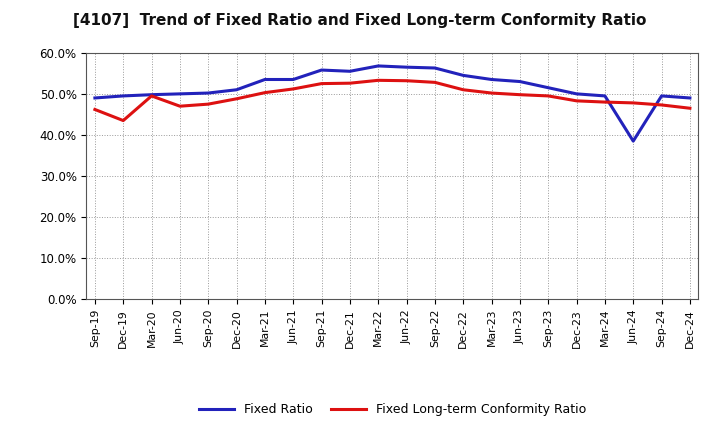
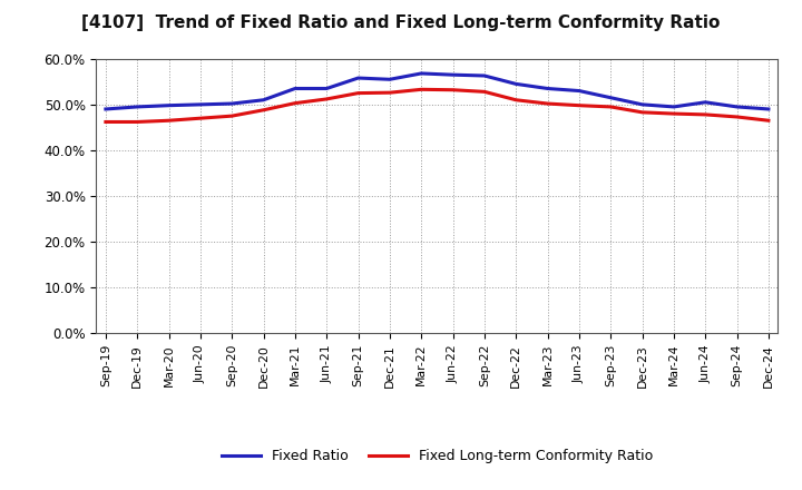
Fixed Long-term Conformity Ratio/Dec-19: 43.5% -> 46.2%
Fixed Long-term Conformity Ratio/Mar-20: 49.5% -> 46.5%
Fixed Ratio/Jun-24: 38.5% -> 50.5%
